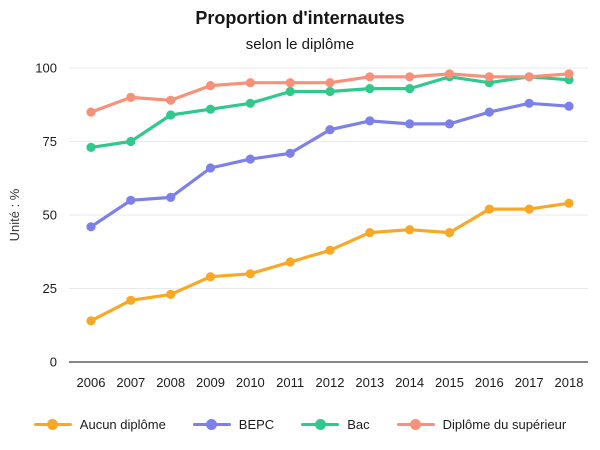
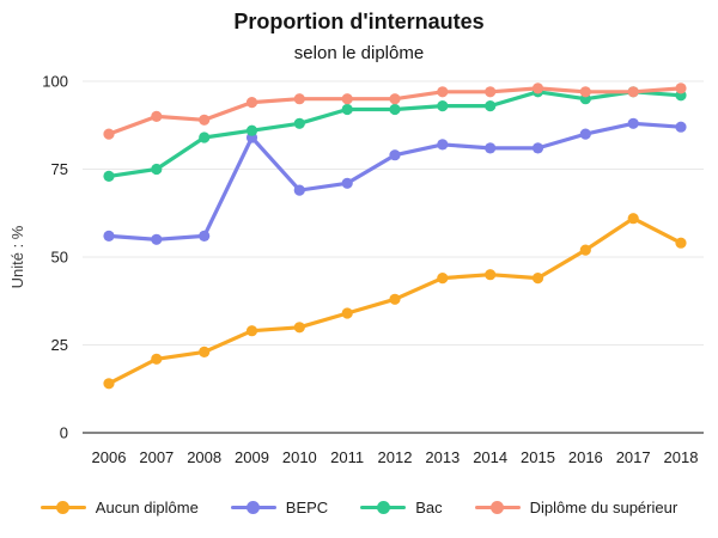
BEPC/2006: 46 -> 56
BEPC/2009: 66 -> 84
Aucun diplôme/2017: 52 -> 61
